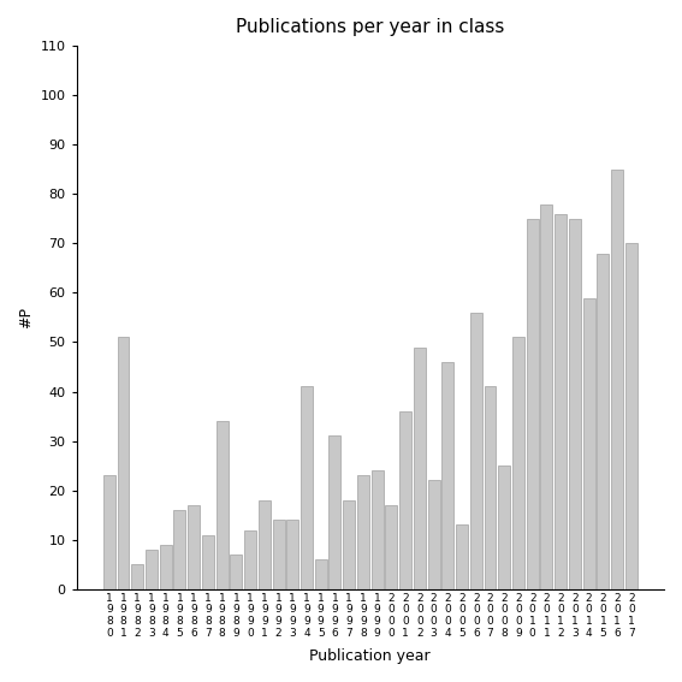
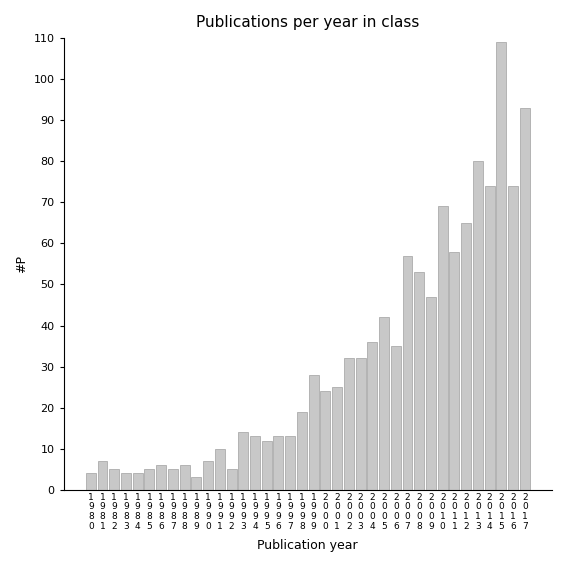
1 9 8 0: 23 -> 4
1 9 8 1: 51 -> 7
1 9 8 3: 8 -> 4
1 9 8 4: 9 -> 4
1 9 8 5: 16 -> 5
1 9 8 6: 17 -> 6
1 9 8 7: 11 -> 5
1 9 8 8: 34 -> 6
1 9 8 9: 7 -> 3
1 9 9 0: 12 -> 7
1 9 9 1: 18 -> 10
1 9 9 2: 14 -> 5
1 9 9 4: 41 -> 13
1 9 9 5: 6 -> 12
1 9 9 6: 31 -> 13
1 9 9 7: 18 -> 13
1 9 9 8: 23 -> 19
1 9 9 9: 24 -> 28
2 0 0 0: 17 -> 24
2 0 0 1: 36 -> 25
2 0 0 2: 49 -> 32
2 0 0 3: 22 -> 32
2 0 0 4: 46 -> 36
2 0 0 5: 13 -> 42
2 0 0 6: 56 -> 35
2 0 0 7: 41 -> 57
2 0 0 8: 25 -> 53
2 0 0 9: 51 -> 47
2 0 1 0: 75 -> 69
2 0 1 1: 78 -> 58
2 0 1 2: 76 -> 65
2 0 1 3: 75 -> 80
2 0 1 4: 59 -> 74
2 0 1 5: 68 -> 109
2 0 1 6: 85 -> 74
2 0 1 7: 70 -> 93
